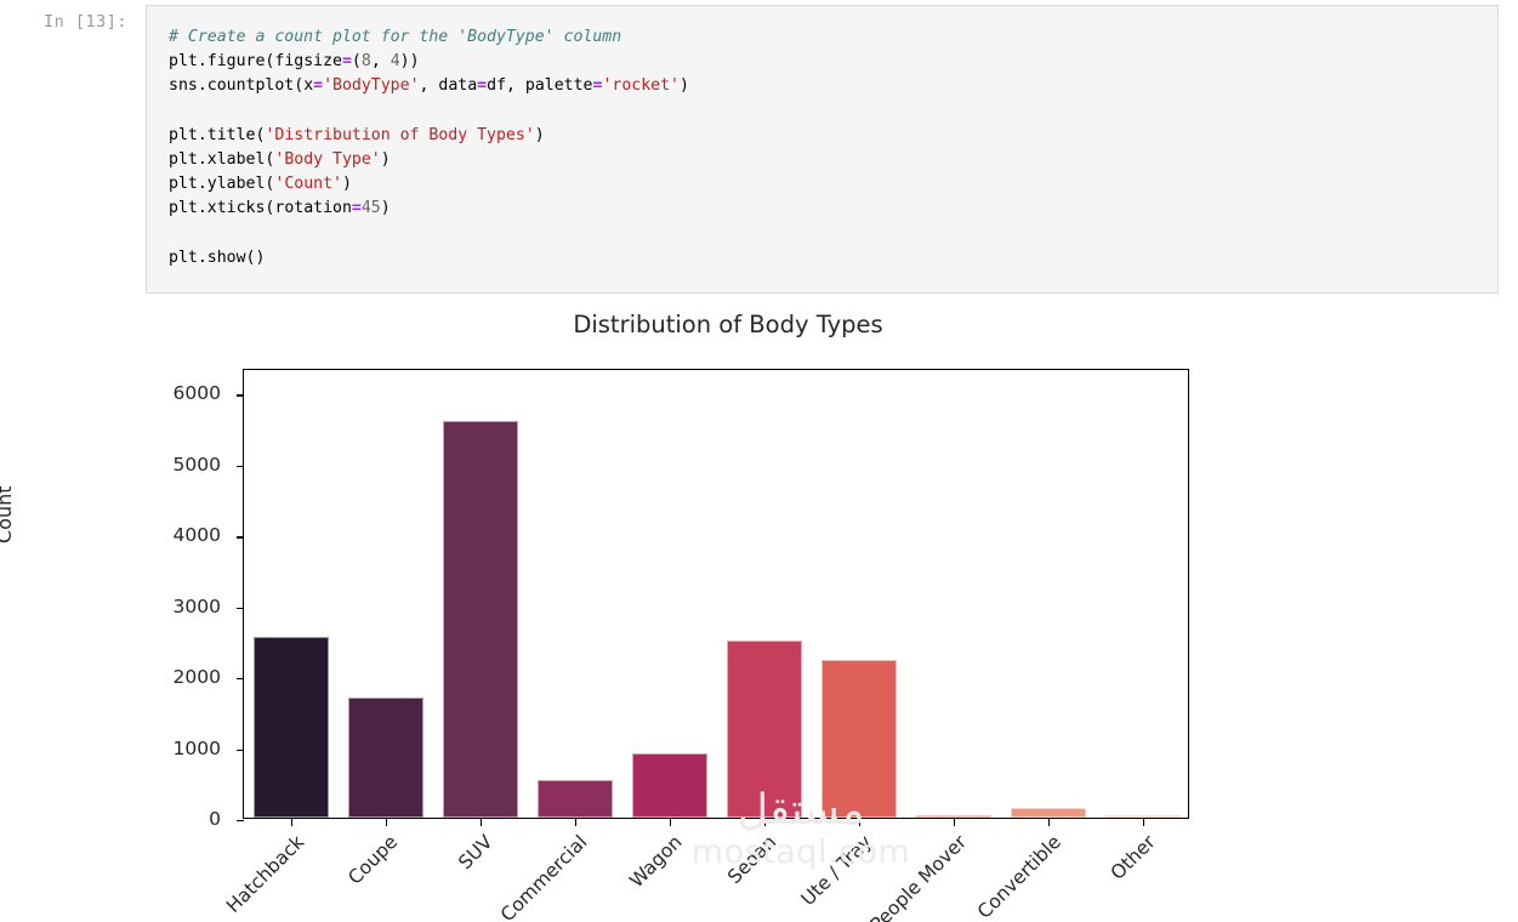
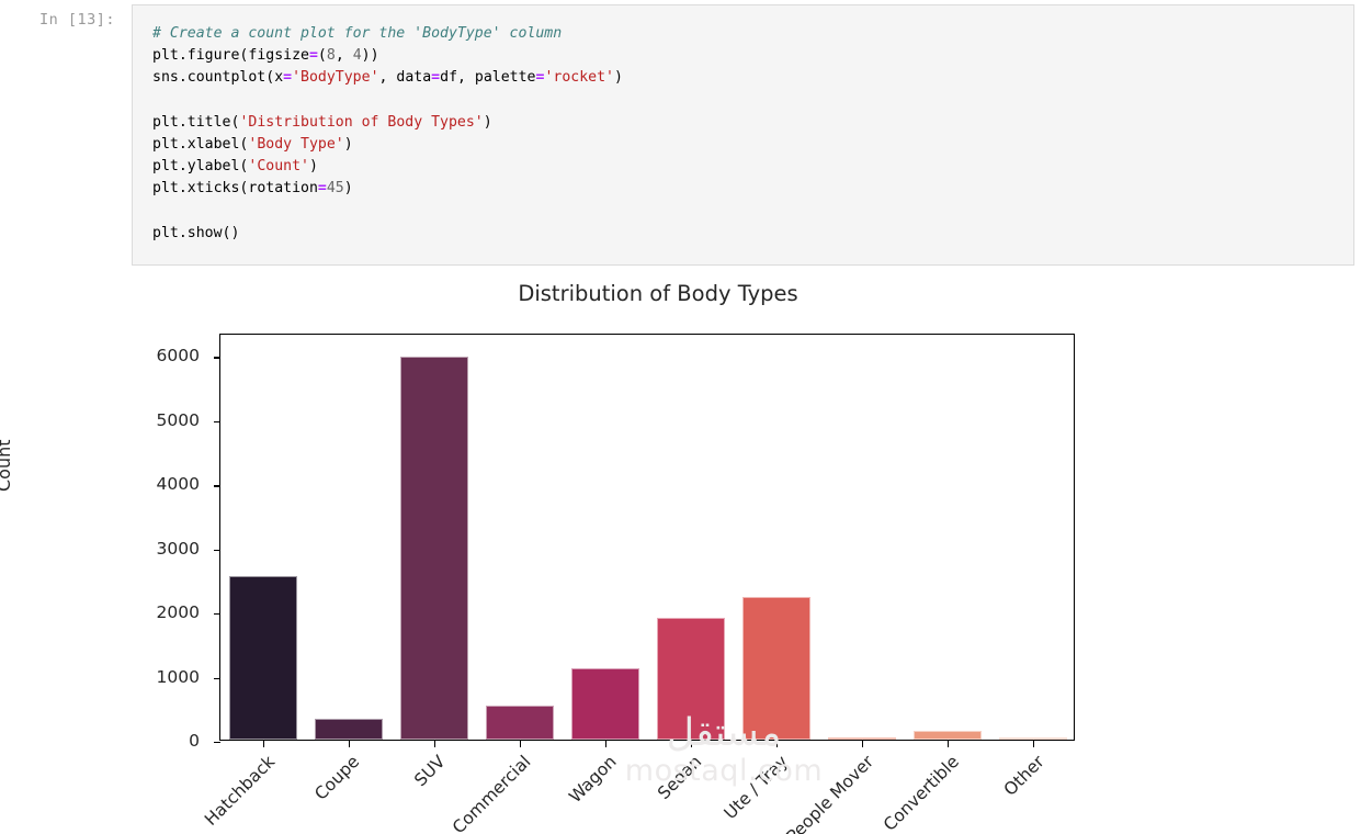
Coupe: 1700 -> 300
SUV: 5600 -> 6000
Wagon: 900 -> 1100
Sedan: 2500 -> 1900
